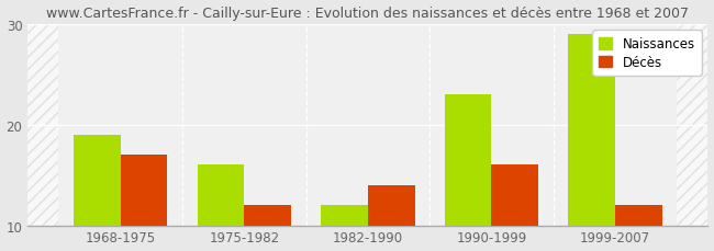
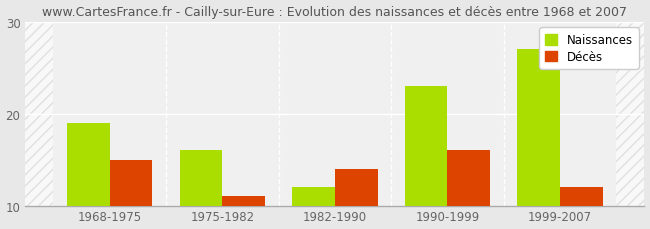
Décès/1968-1975: 17 -> 15
Décès/1975-1982: 12 -> 11
Naissances/1999-2007: 29 -> 27
